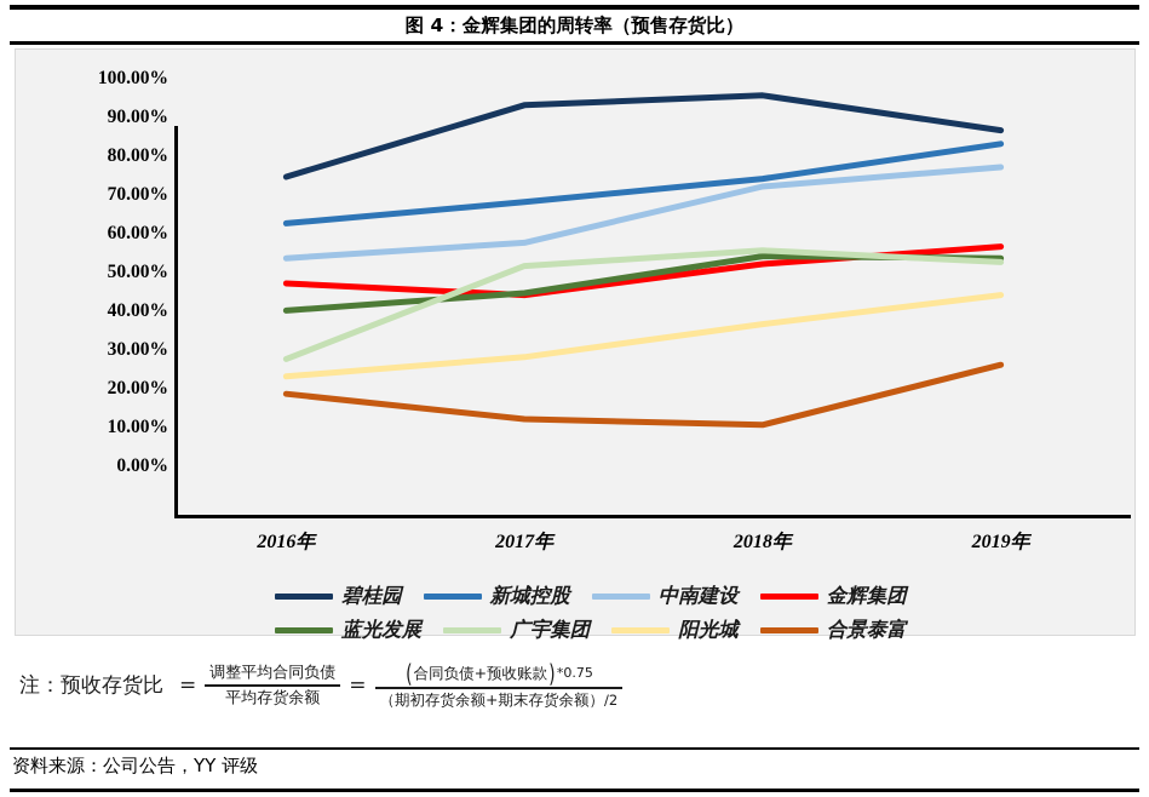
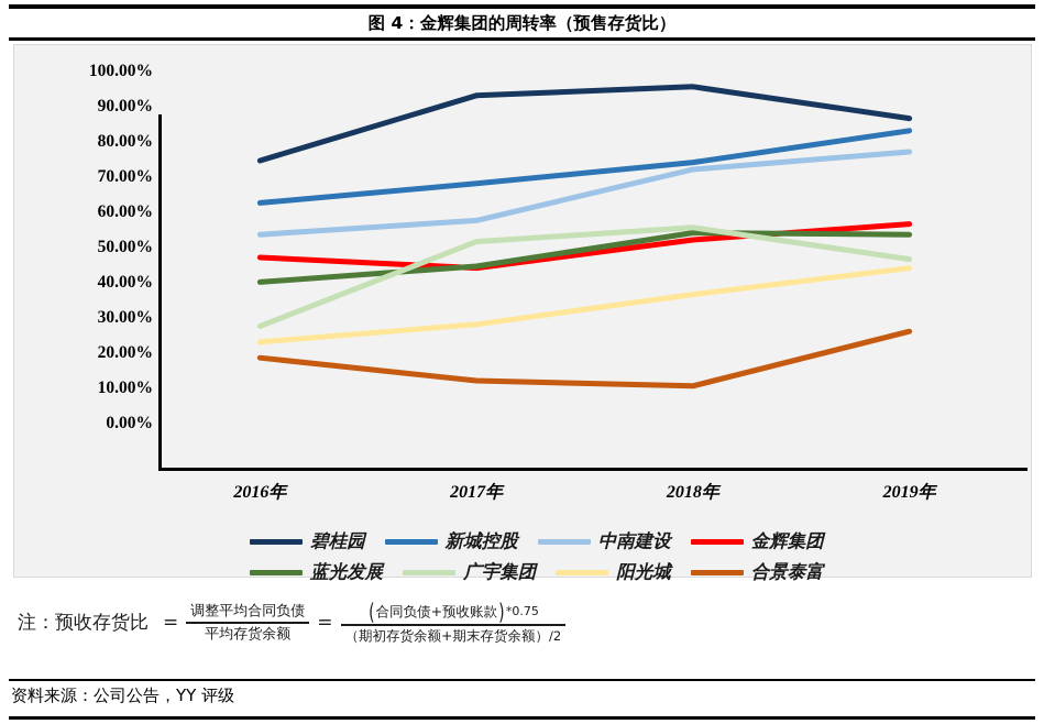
广宇集团/2019年: 53% -> 47%
